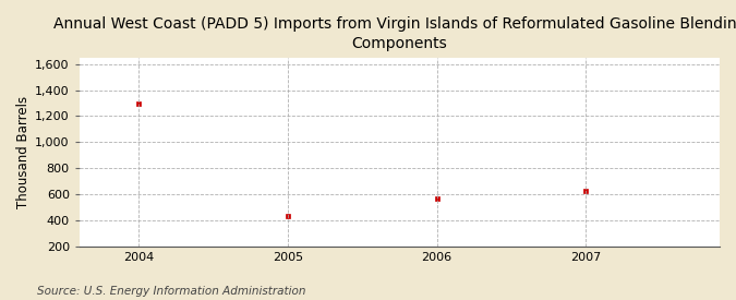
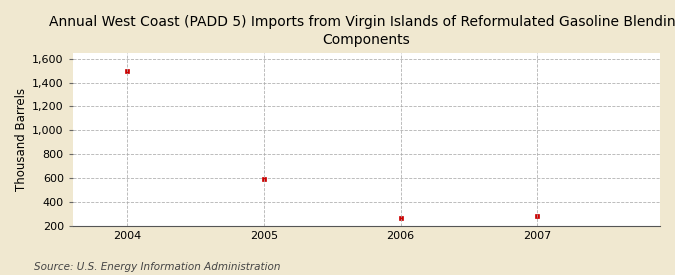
2004: 1,300 -> 1,500
2005: 430 -> 590
2006: 570 -> 270
2007: 630 -> 280
